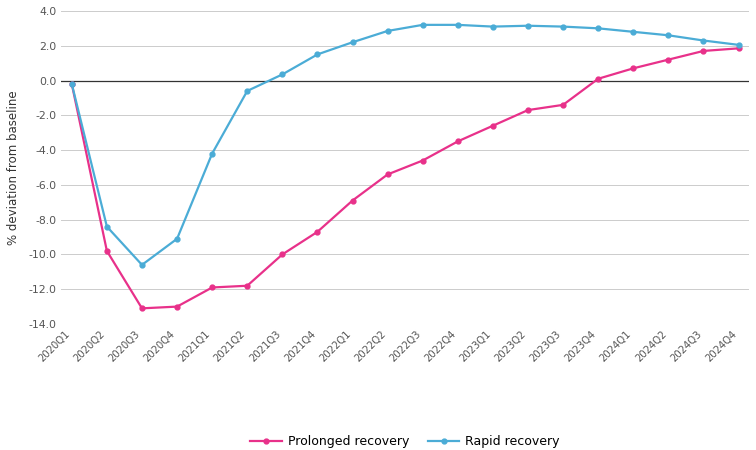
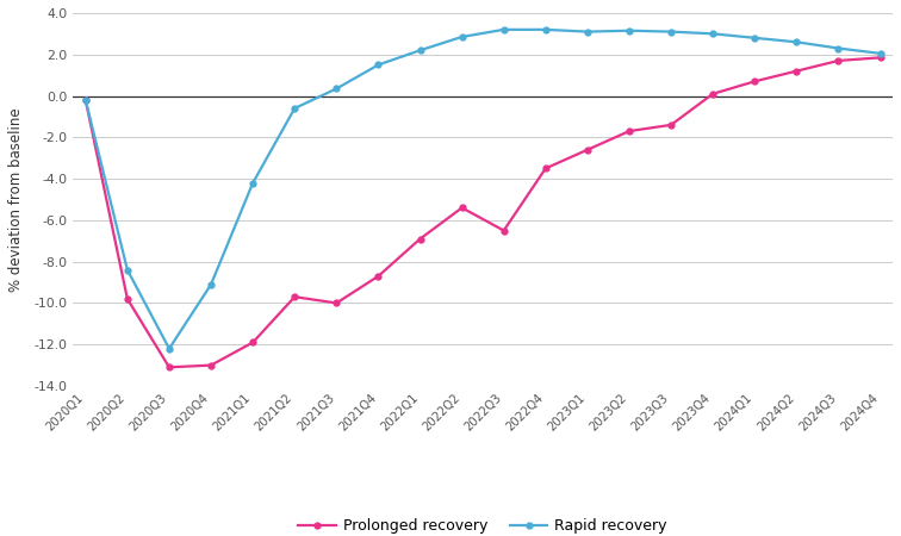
Rapid recovery/2020Q3: -10.6 -> -12.2
Prolonged recovery/2021Q2: -11.8 -> -9.7
Prolonged recovery/2022Q3: -4.6 -> -6.5
